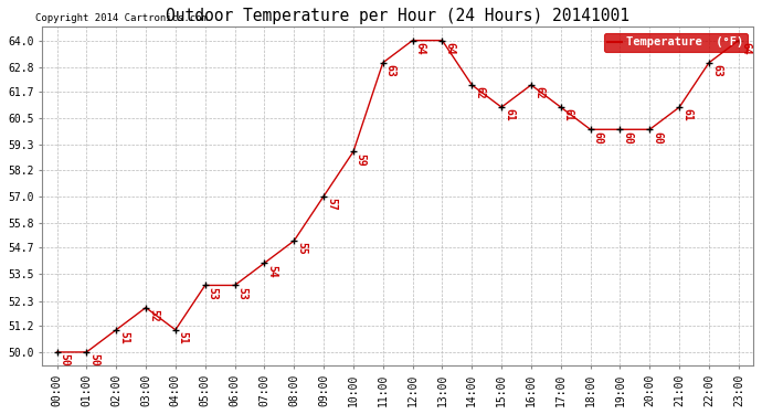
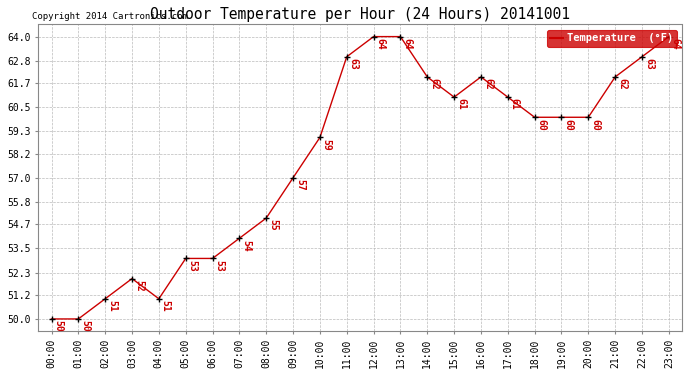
21:00: 61 -> 62
